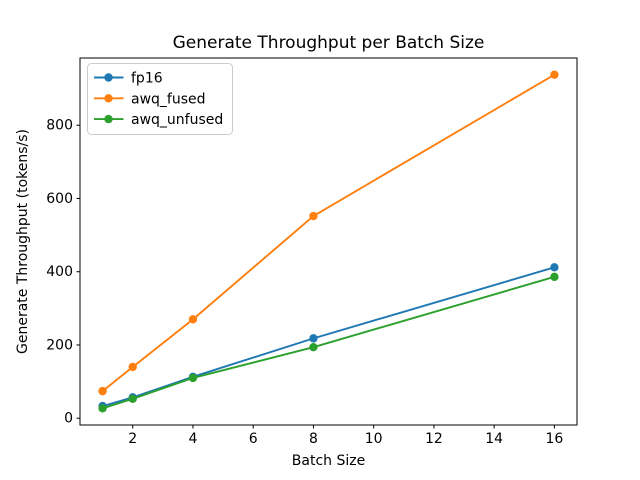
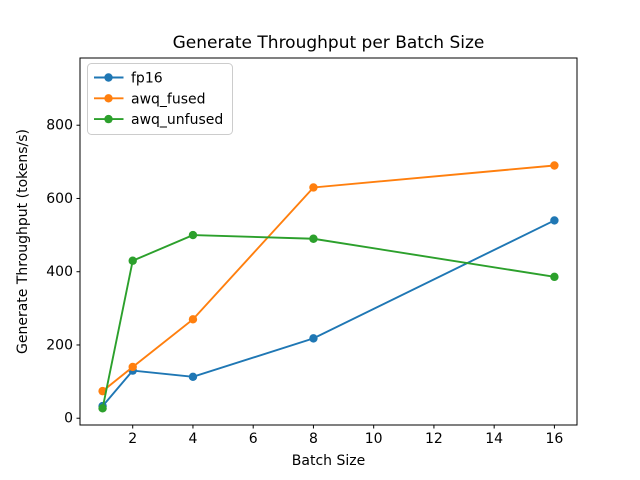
fp16/2: 60 -> 130
awq_unfused/2: 50 -> 430
awq_unfused/4: 110 -> 500
awq_fused/8: 550 -> 630
awq_unfused/8: 190 -> 490
fp16/16: 410 -> 540
awq_fused/16: 940 -> 690
